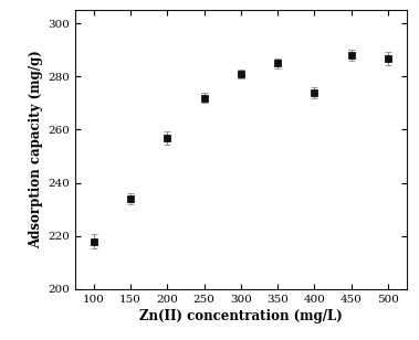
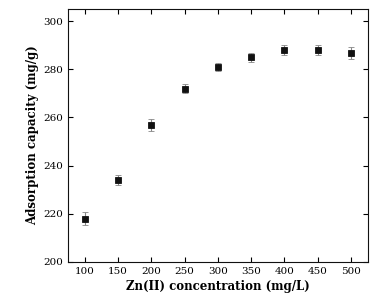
400: 274 -> 288
